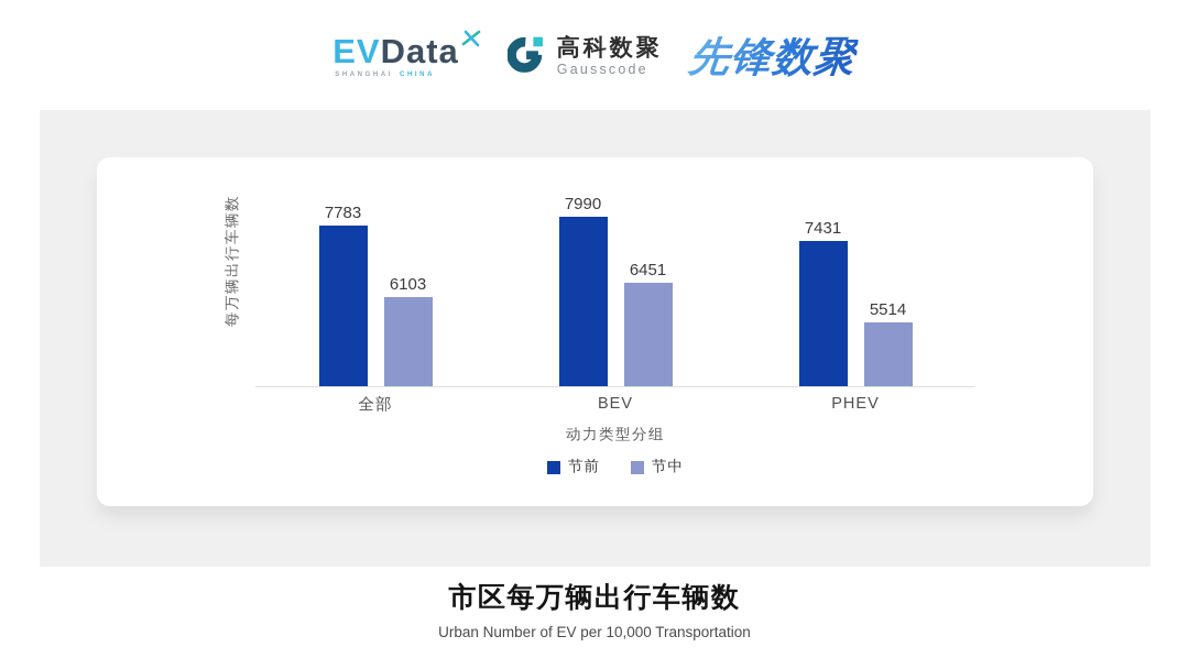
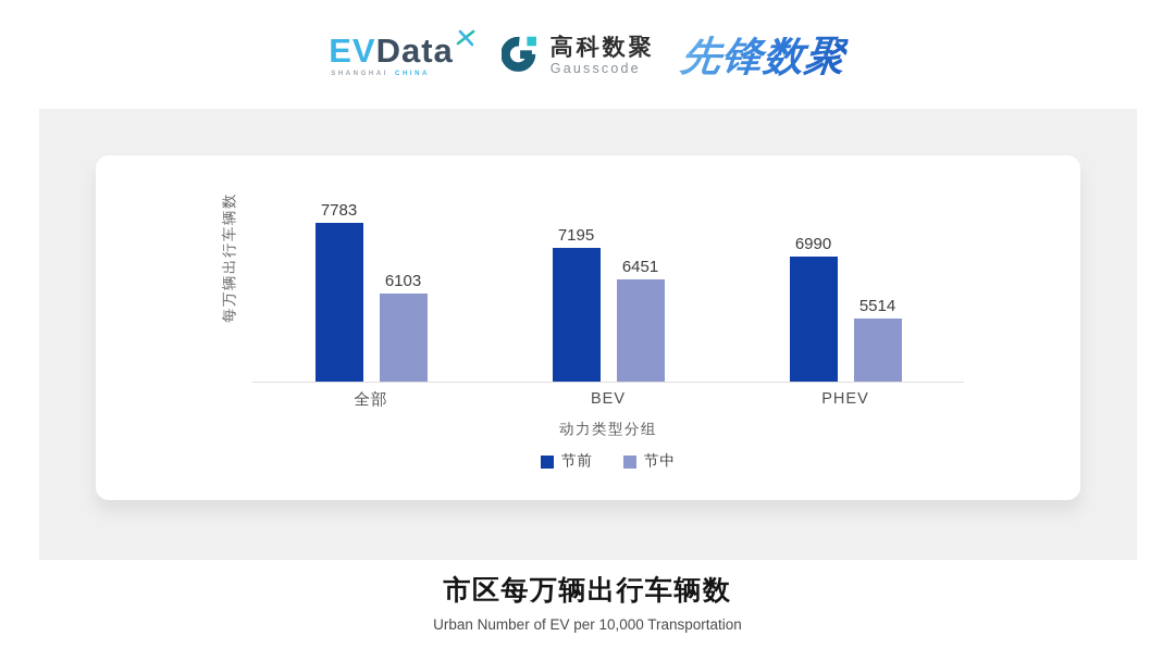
节前/BEV: 7990 -> 7195
节前/PHEV: 7431 -> 6990
